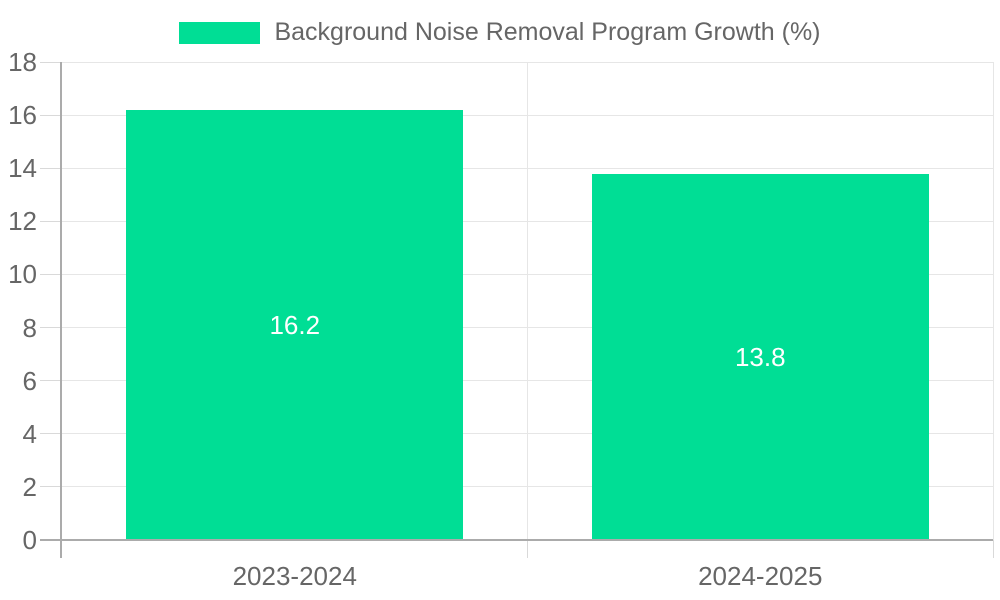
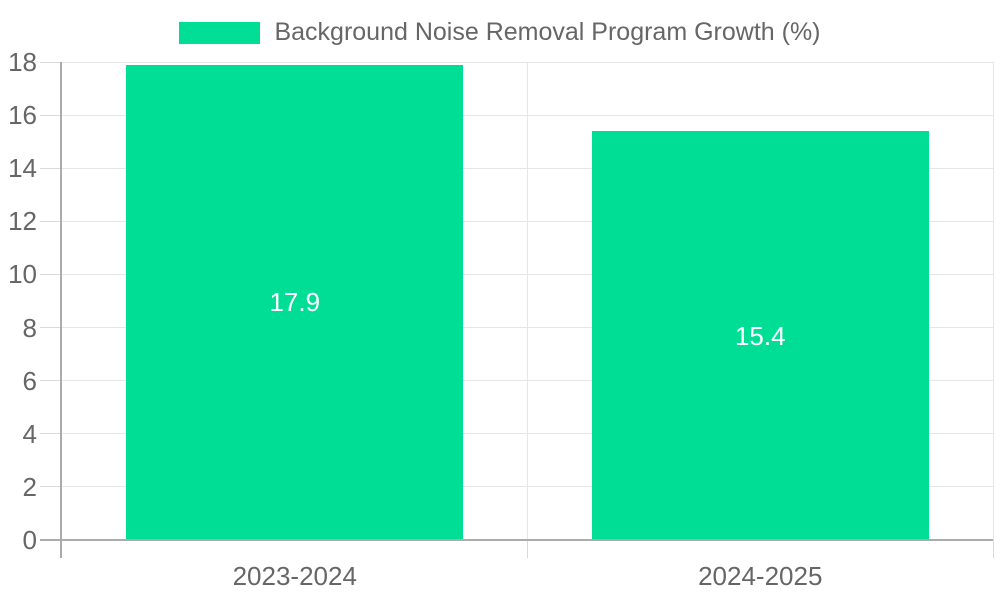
2023-2024: 16.2 -> 17.9
2024-2025: 13.8 -> 15.4
